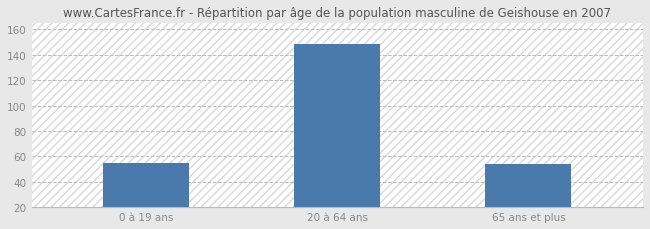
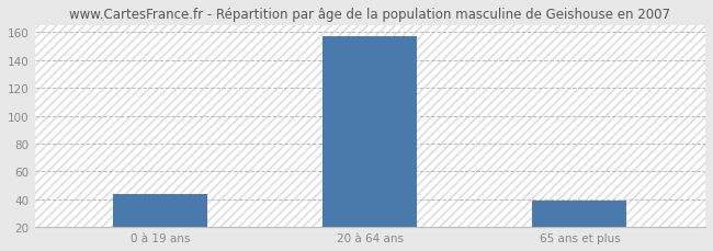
0 à 19 ans: 55 -> 44
20 à 64 ans: 148 -> 157
65 ans et plus: 54 -> 39
